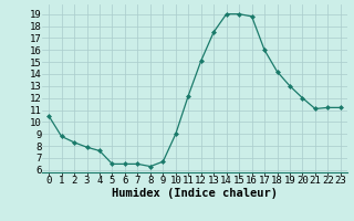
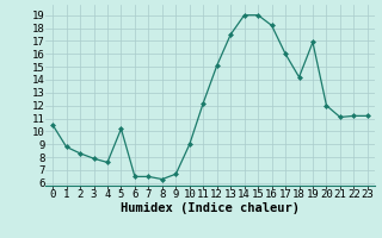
5: 6.5 -> 10.2
16: 18.8 -> 18.2
19: 13.0 -> 16.9
